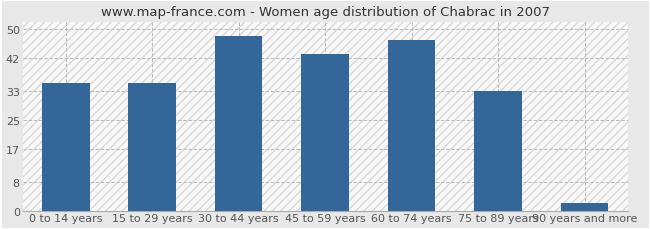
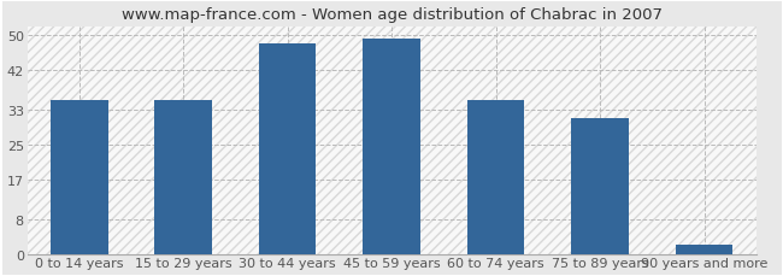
45 to 59 years: 43 -> 49
60 to 74 years: 47 -> 35
75 to 89 years: 33 -> 31
